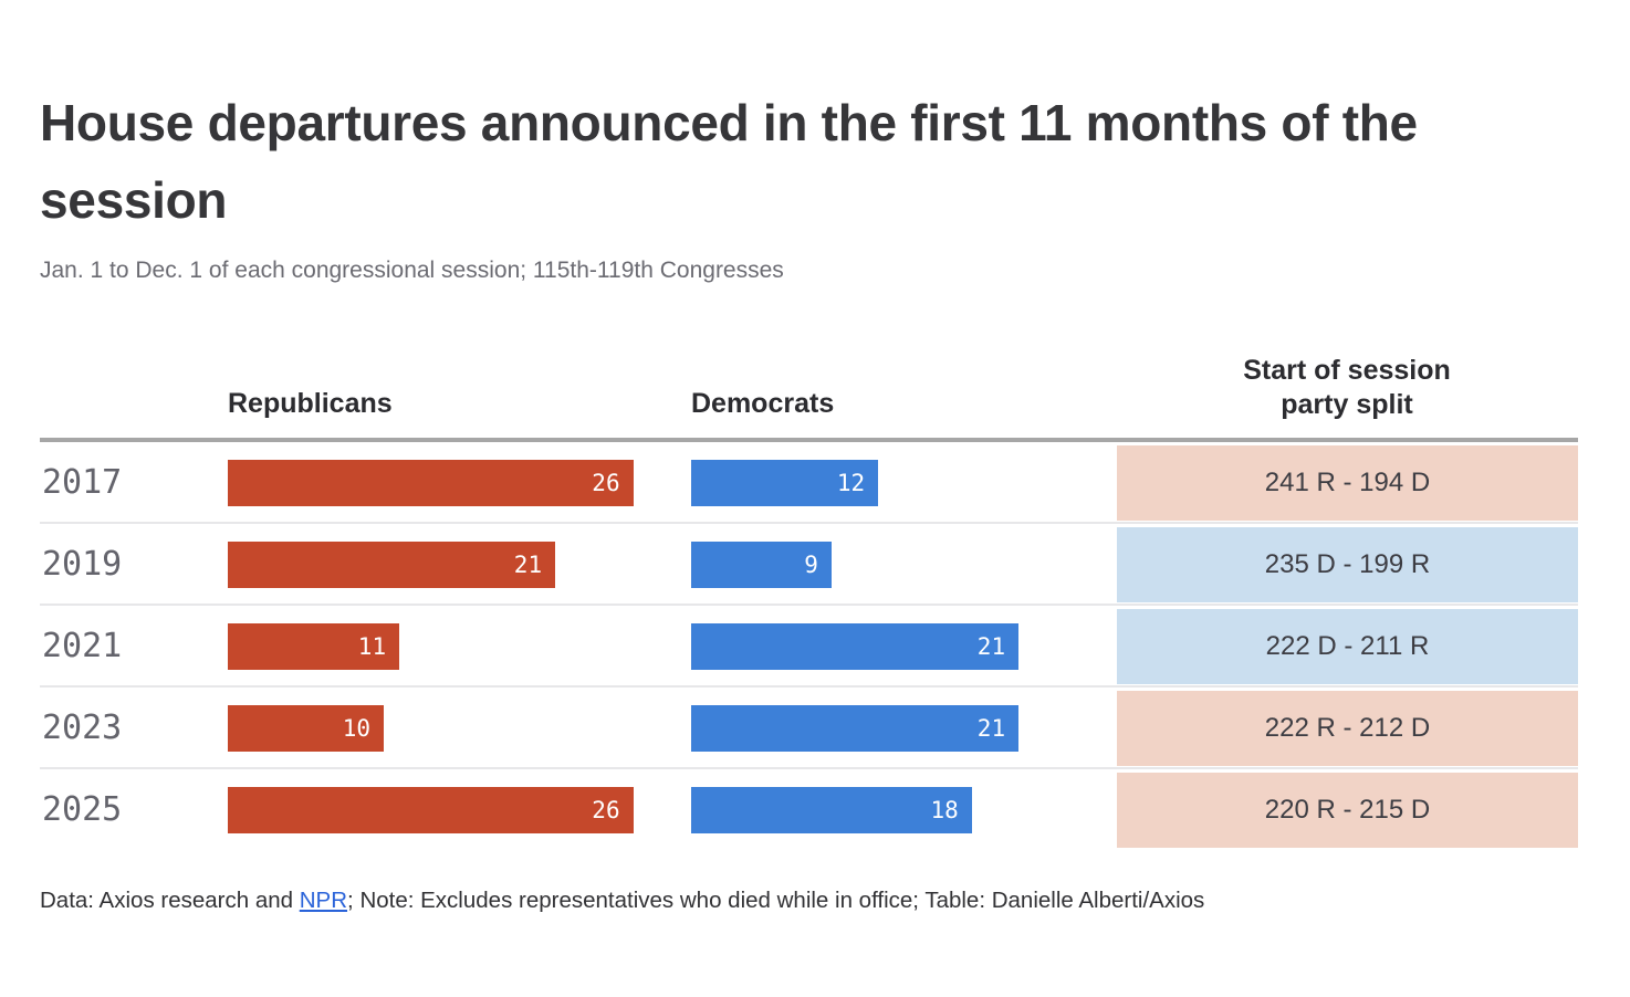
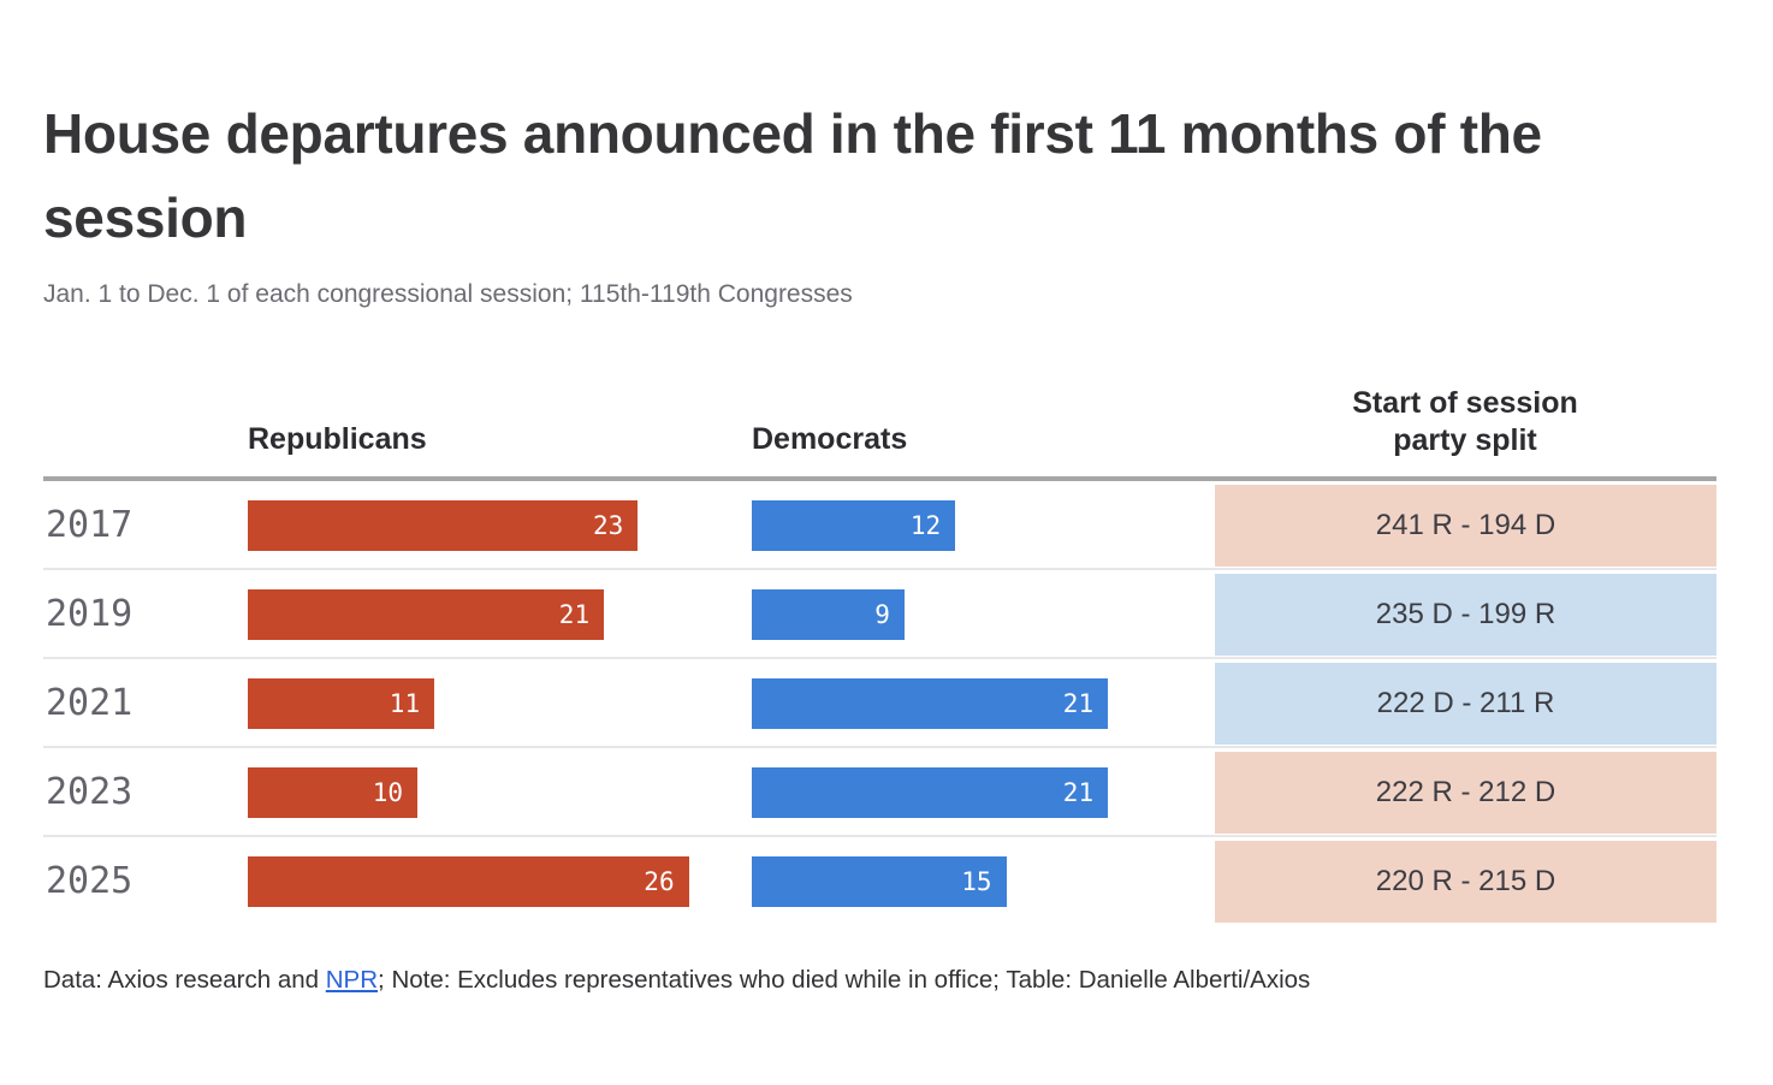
Republicans/2017: 26 -> 23
Democrats/2025: 18 -> 15
